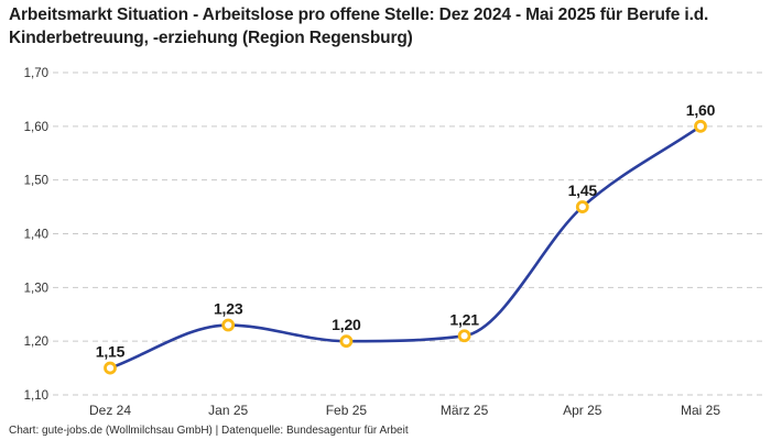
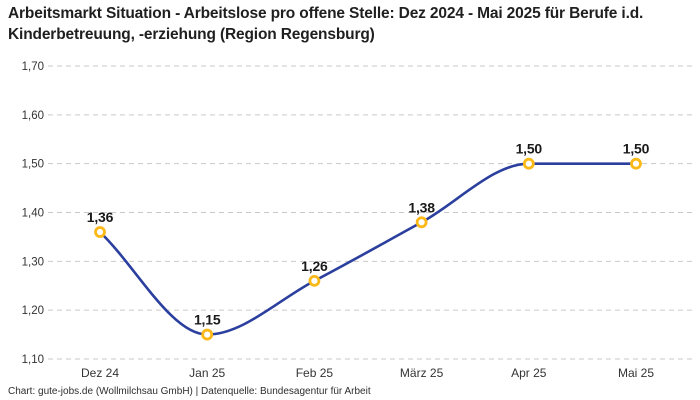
Dez 24: 1,15 -> 1,36
Jan 25: 1,23 -> 1,15
Feb 25: 1,20 -> 1,26
März 25: 1,21 -> 1,38
Apr 25: 1,45 -> 1,50
Mai 25: 1,60 -> 1,50
